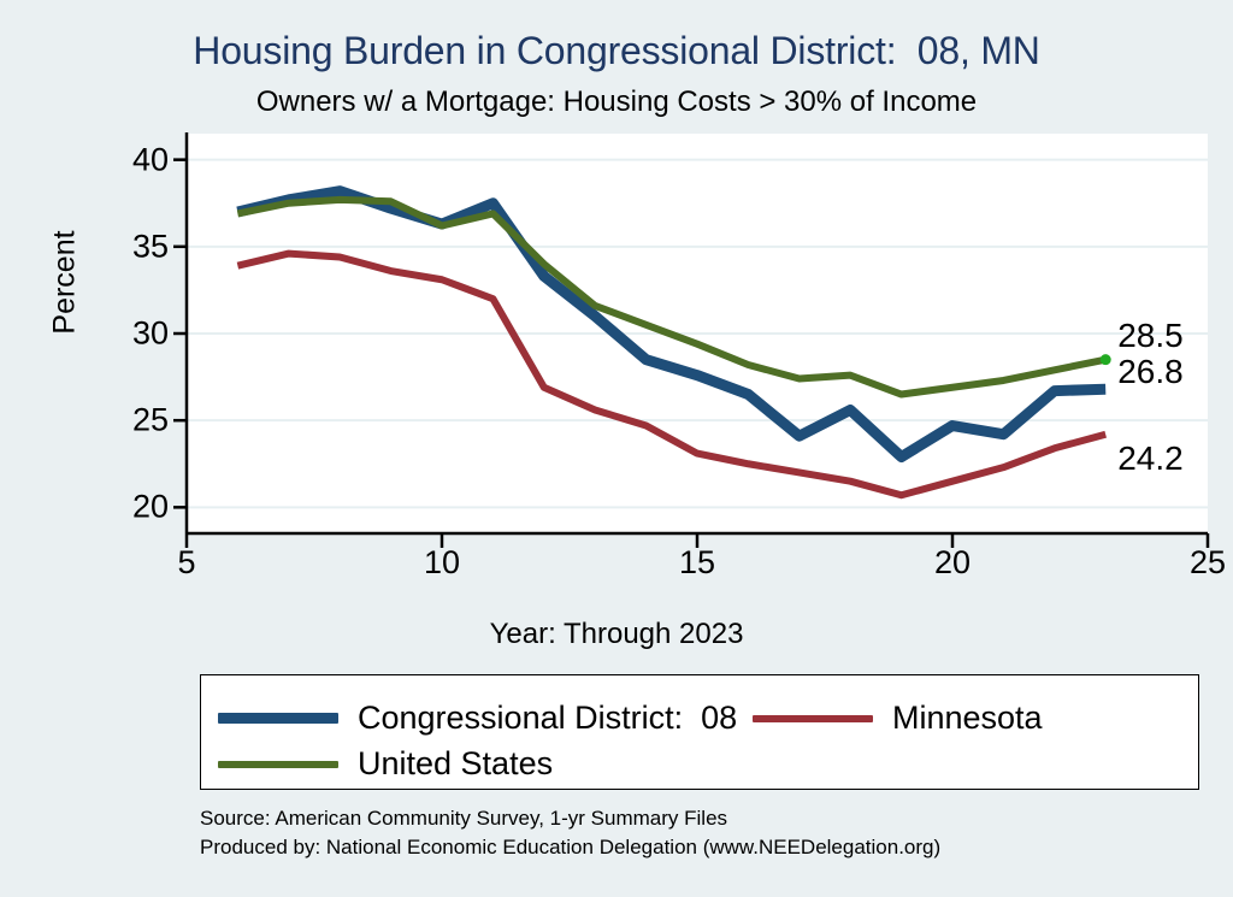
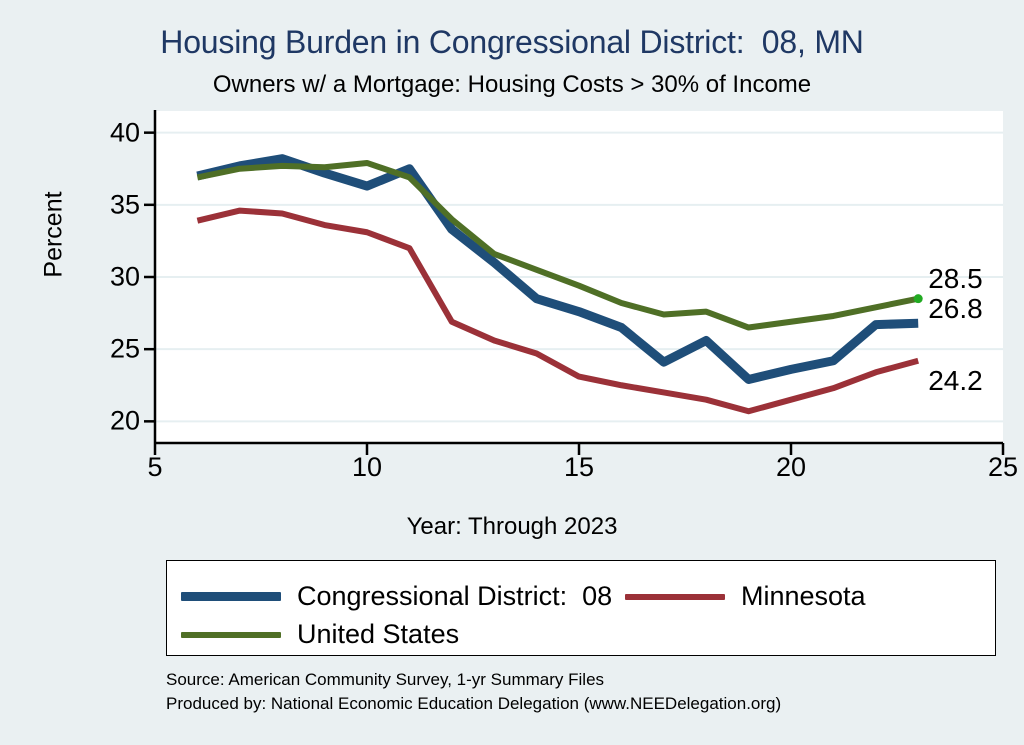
United States/10: 36.2 -> 37.9
Congressional District: 08/20: 24.7 -> 23.6
